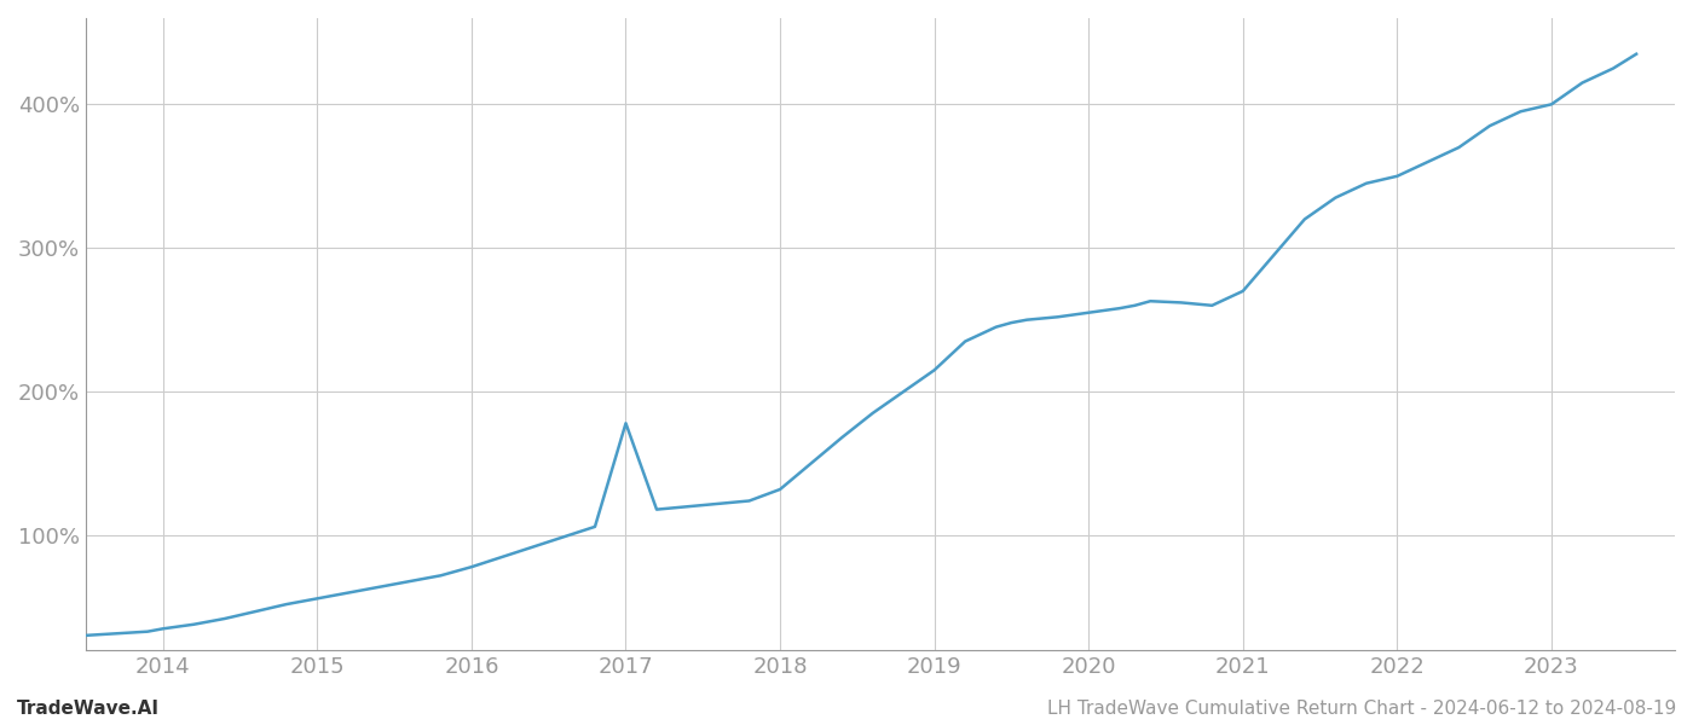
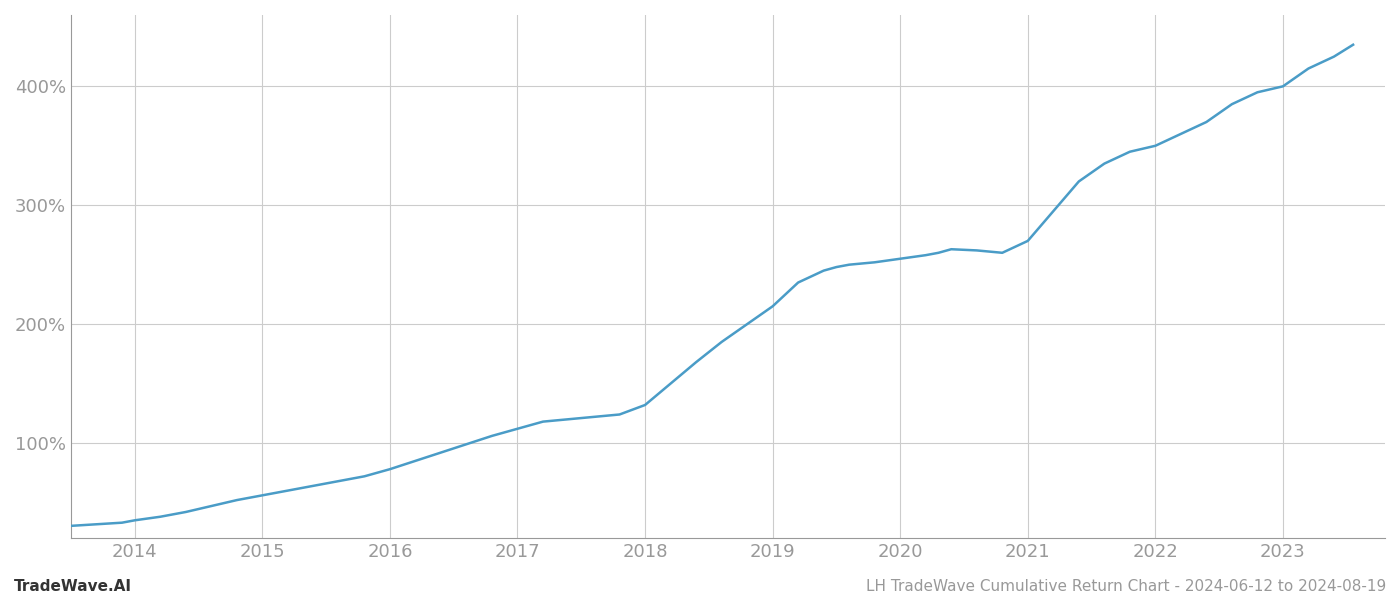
2017: 178% -> 112%
